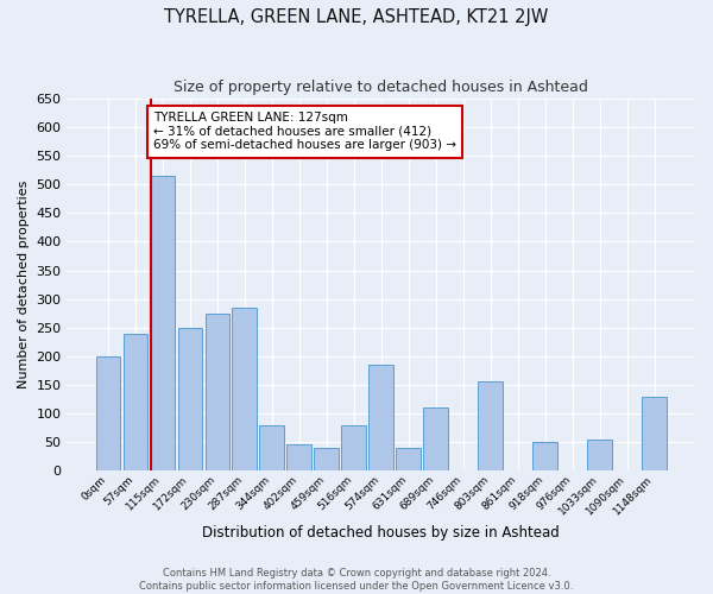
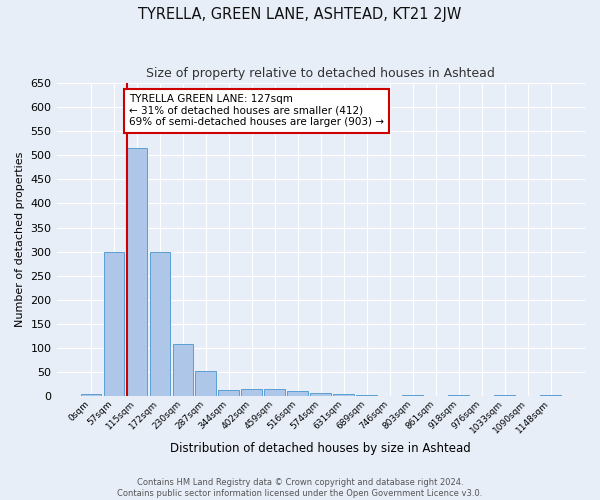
0sqm: 200 -> 5
57sqm: 240 -> 300
172sqm: 250 -> 300
230sqm: 275 -> 108
287sqm: 285 -> 53
344sqm: 80 -> 12
402sqm: 45 -> 15
459sqm: 40 -> 15
516sqm: 80 -> 10
574sqm: 185 -> 6
631sqm: 40 -> 5
689sqm: 110 -> 2
803sqm: 155 -> 3
918sqm: 50 -> 2
1033sqm: 55 -> 3
1148sqm: 130 -> 3
